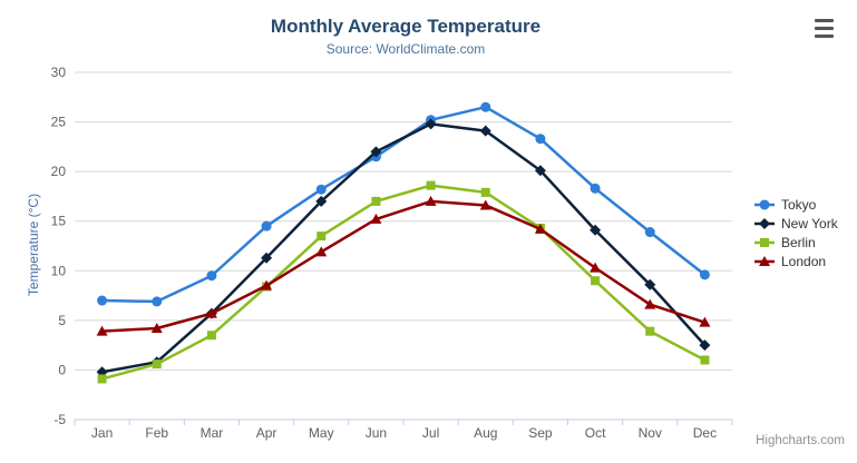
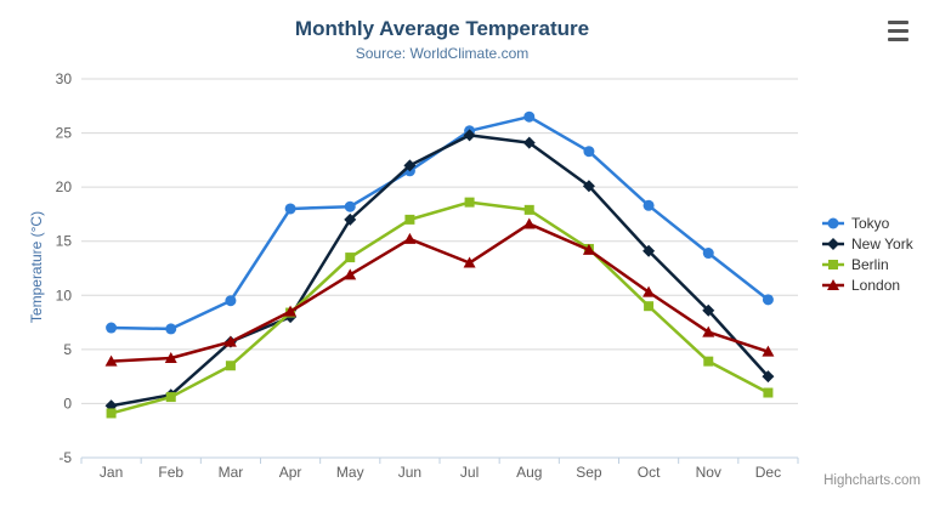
Tokyo/Apr: 14 -> 18
New York/Apr: 11 -> 8
London/Jul: 17 -> 13
